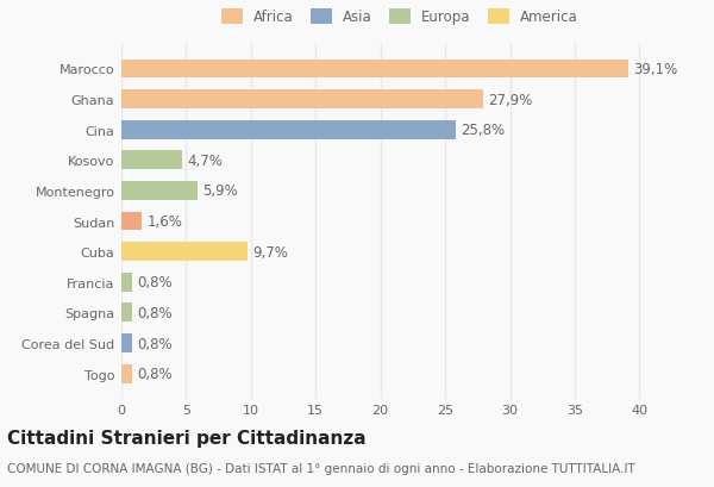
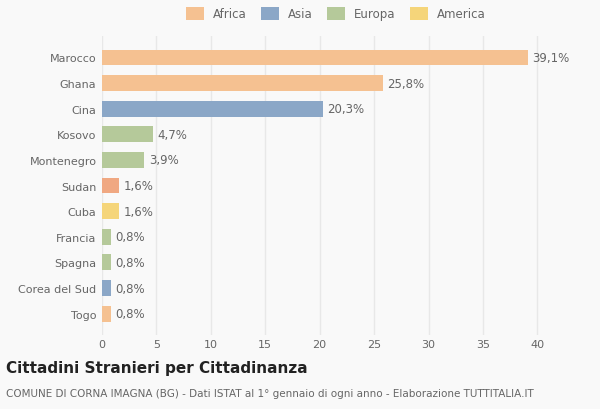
Ghana: 27,9% -> 25,8%
Cina: 25,8% -> 20,3%
Montenegro: 5,9% -> 3,9%
Cuba: 9,7% -> 1,6%
